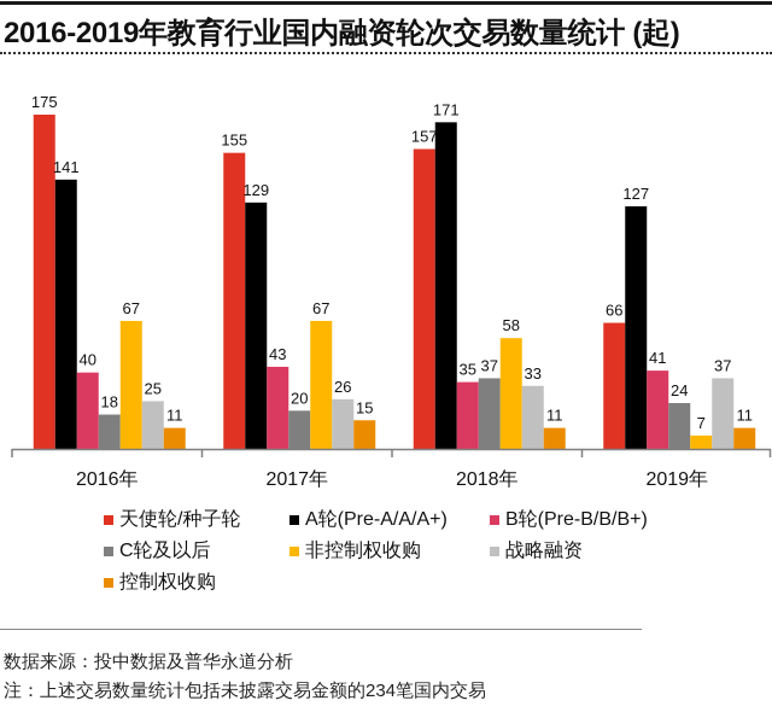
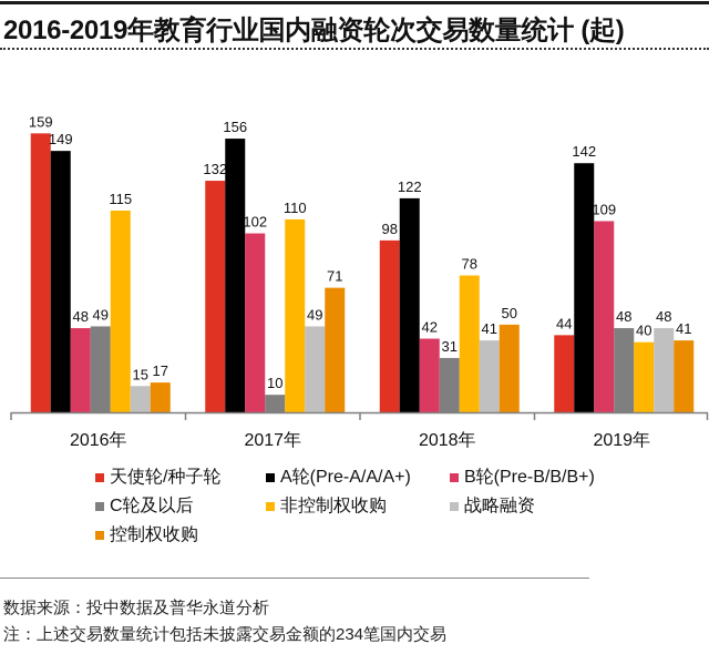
天使轮/种子轮/2016年: 175 -> 159
A轮(Pre-A/A/A+)/2016年: 141 -> 149
B轮(Pre-B/B/B+)/2016年: 40 -> 48
C轮及以后/2016年: 18 -> 49
非控制权收购/2016年: 67 -> 115
战略融资/2016年: 25 -> 15
控制权收购/2016年: 11 -> 17
天使轮/种子轮/2017年: 155 -> 132
A轮(Pre-A/A/A+)/2017年: 129 -> 156
B轮(Pre-B/B/B+)/2017年: 43 -> 102
C轮及以后/2017年: 20 -> 10
非控制权收购/2017年: 67 -> 110
战略融资/2017年: 26 -> 49
控制权收购/2017年: 15 -> 71
天使轮/种子轮/2018年: 157 -> 98
A轮(Pre-A/A/A+)/2018年: 171 -> 122
B轮(Pre-B/B/B+)/2018年: 35 -> 42
C轮及以后/2018年: 37 -> 31
非控制权收购/2018年: 58 -> 78
战略融资/2018年: 33 -> 41
控制权收购/2018年: 11 -> 50
天使轮/种子轮/2019年: 66 -> 44
A轮(Pre-A/A/A+)/2019年: 127 -> 142
B轮(Pre-B/B/B+)/2019年: 41 -> 109
C轮及以后/2019年: 24 -> 48
非控制权收购/2019年: 7 -> 40
战略融资/2019年: 37 -> 48
控制权收购/2019年: 11 -> 41
